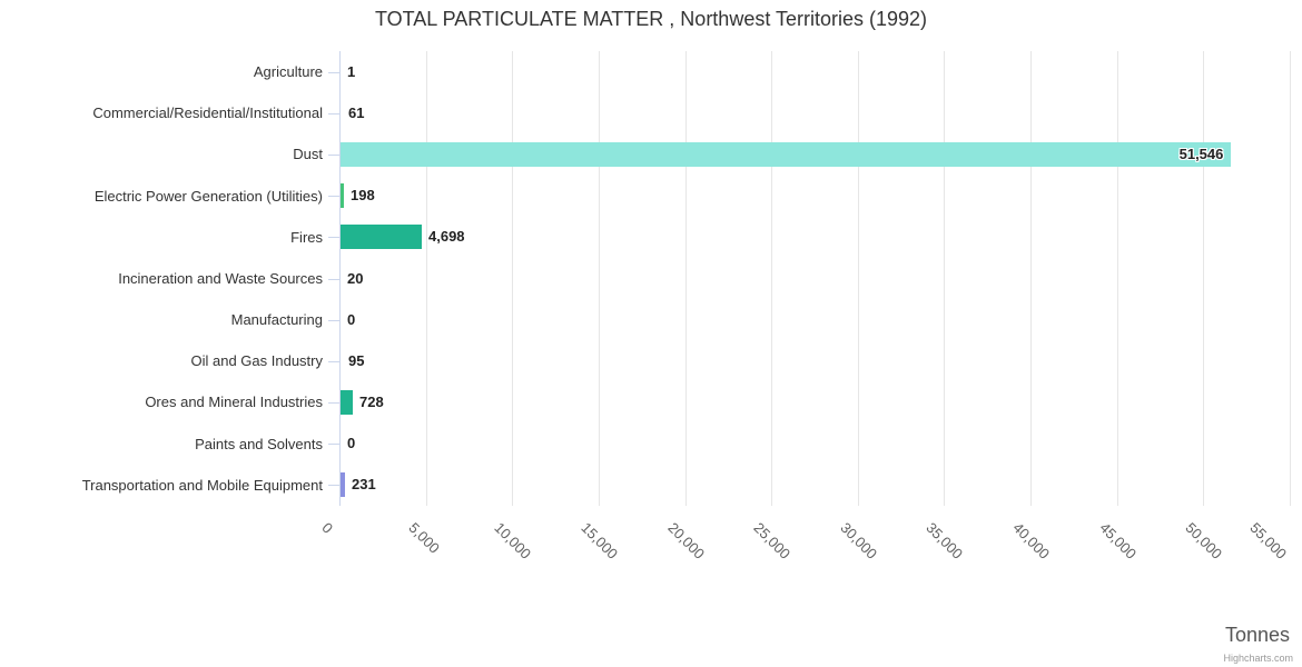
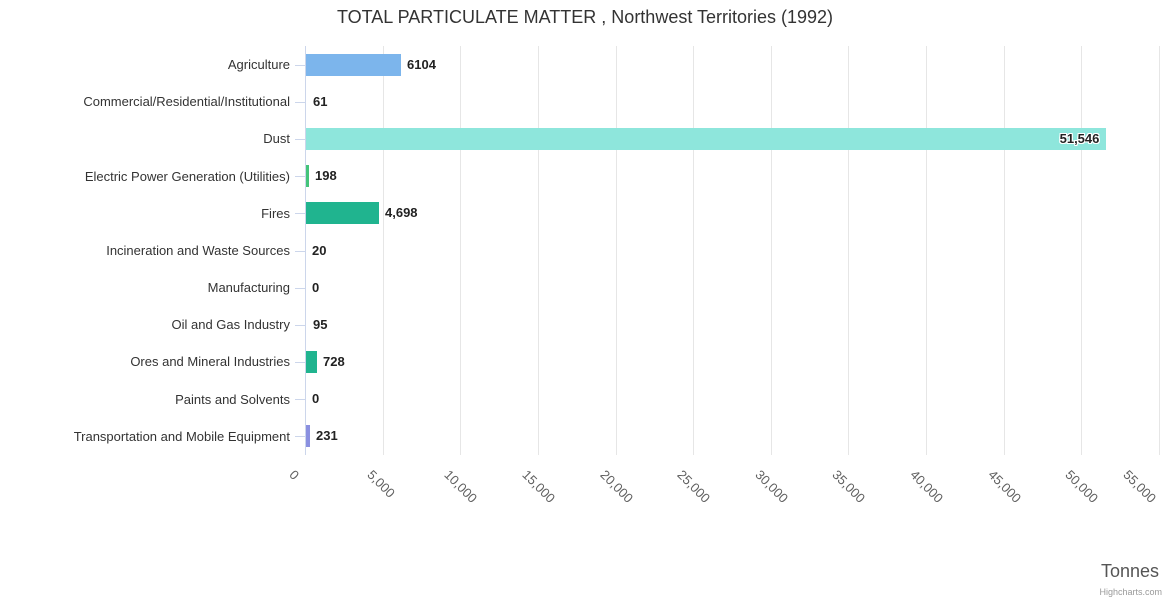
Agriculture: 1 -> 6104
